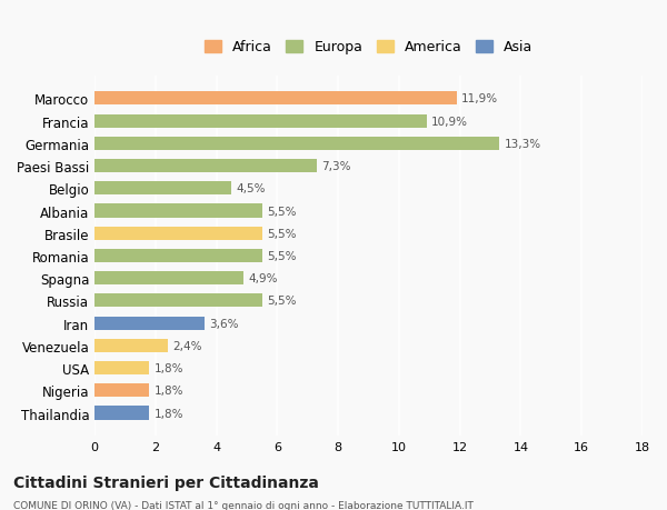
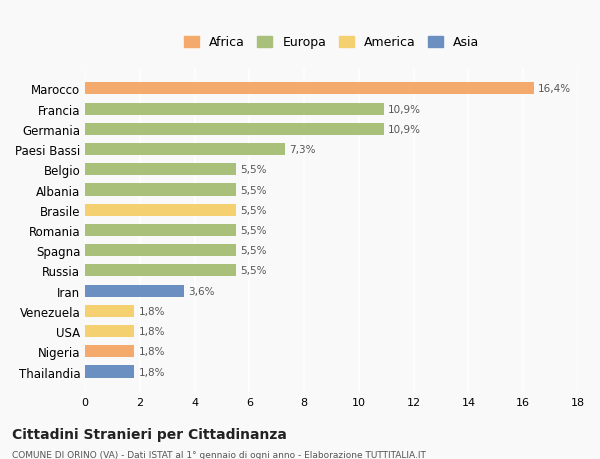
Marocco: 11,9% -> 16,4%
Germania: 13,3% -> 10,9%
Belgio: 4,5% -> 5,5%
Spagna: 4,9% -> 5,5%
Venezuela: 2,4% -> 1,8%
